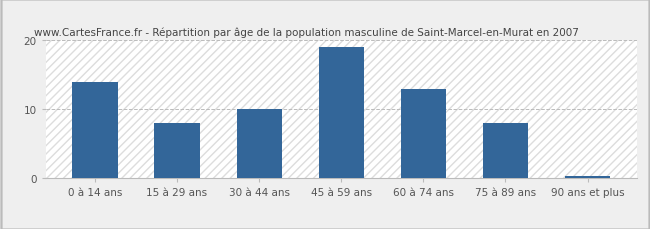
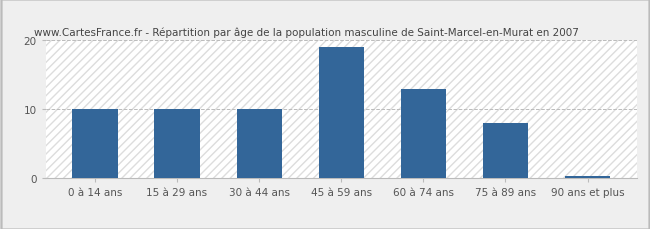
0 à 14 ans: 14.0 -> 10.0
15 à 29 ans: 8.0 -> 10.0
